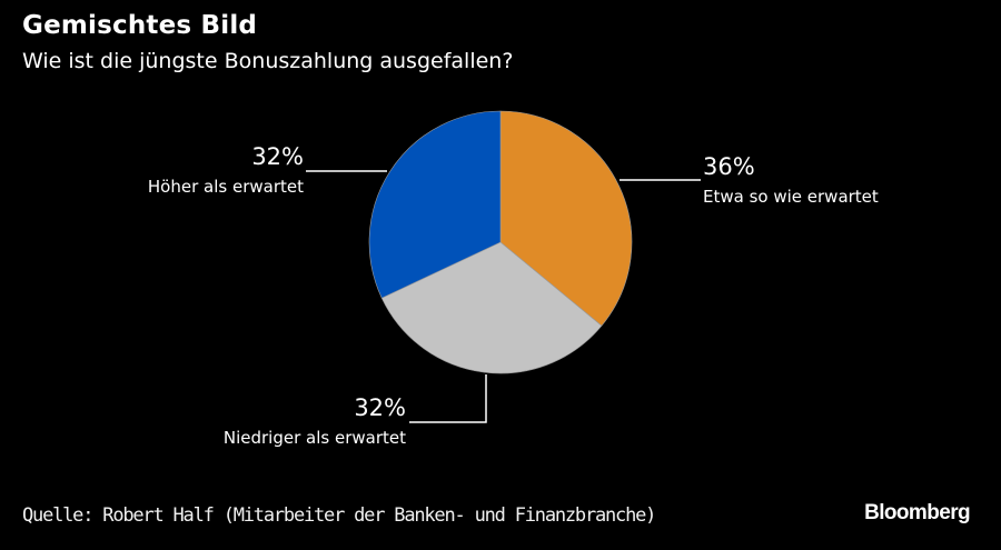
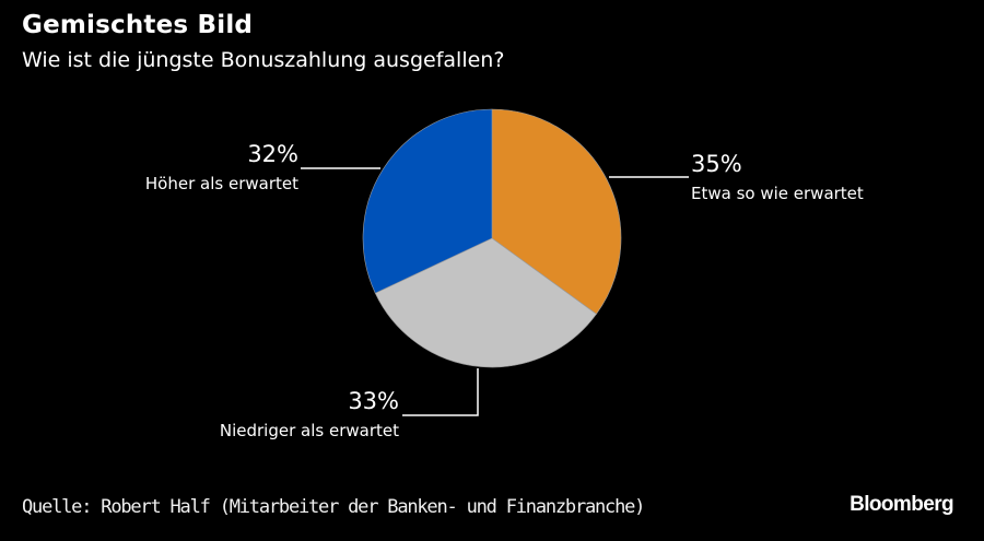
Etwa so wie erwartet: 36% -> 35%
Niedriger als erwartet: 32% -> 33%
